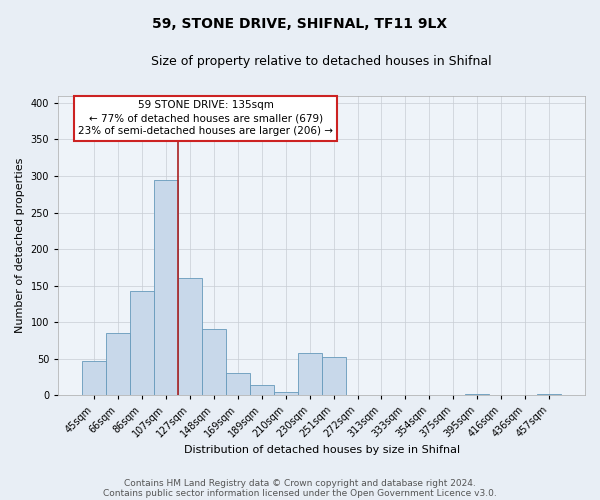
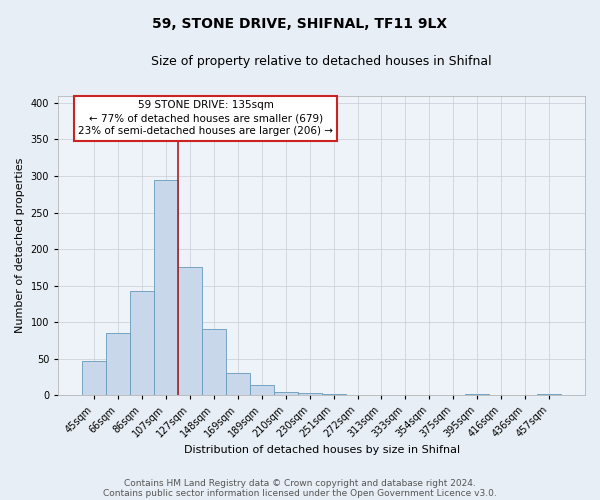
127sqm: 160 -> 175
230sqm: 58 -> 3
251sqm: 52 -> 2
